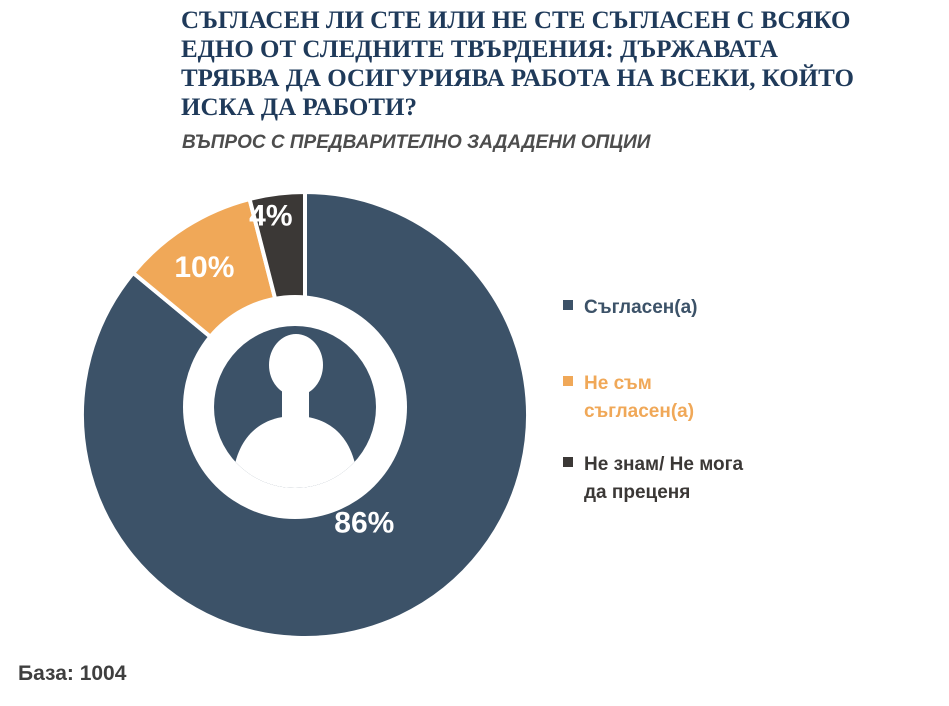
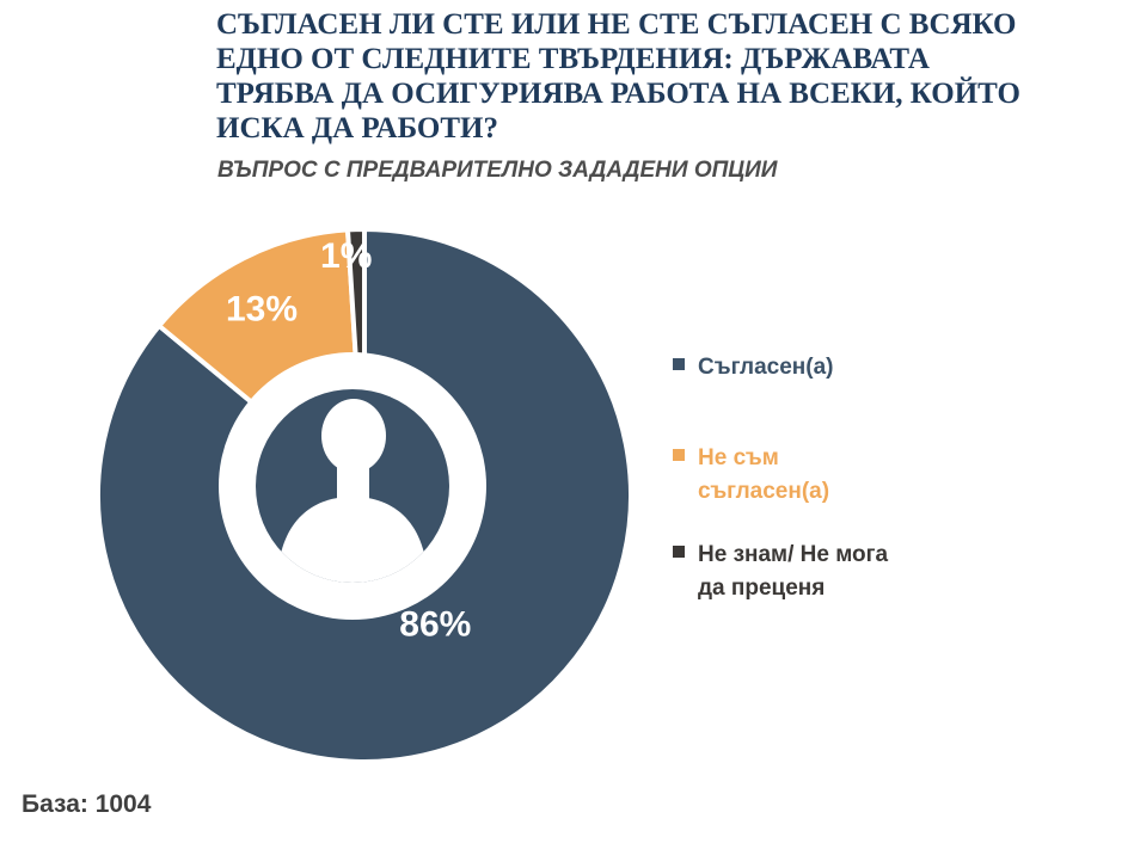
Не съм съгласен(а): 10% -> 13%
Не знам/ Не мога да преценя: 4% -> 1%
